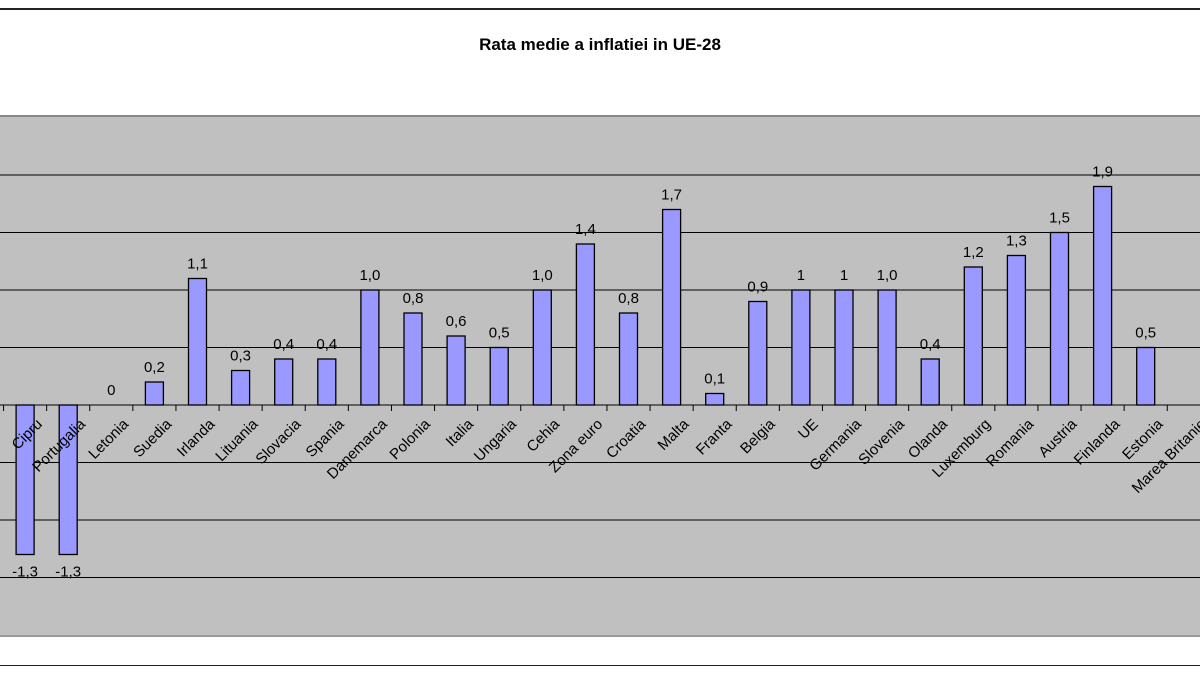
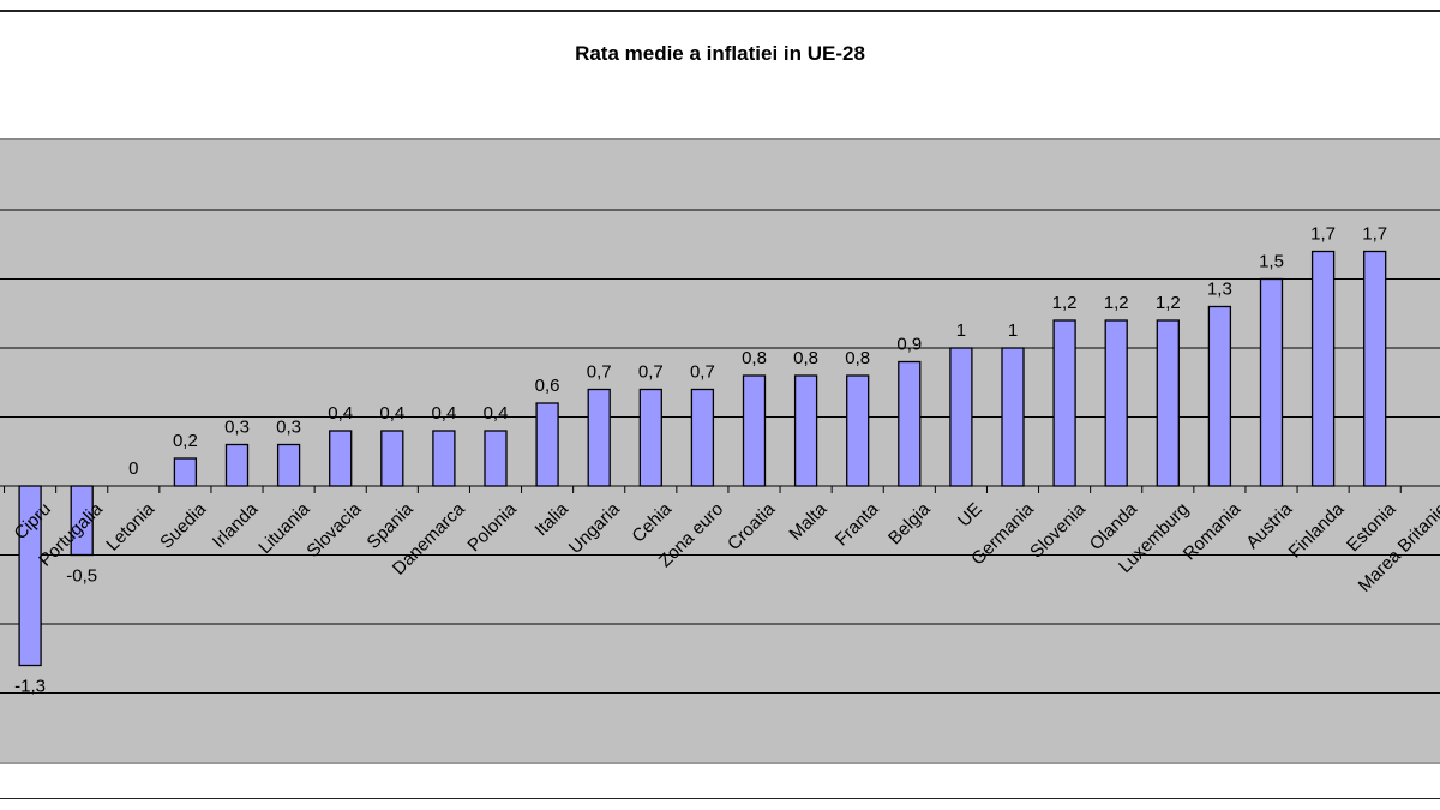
Portugalia: -1,3 -> -0,5
Irlanda: 1,1 -> 0,3
Danemarca: 1,0 -> 0,4
Polonia: 0,8 -> 0,4
Ungaria: 0,5 -> 0,7
Cehia: 1,0 -> 0,7
Zona euro: 1,4 -> 0,7
Malta: 1,7 -> 0,8
Franta: 0,1 -> 0,8
Slovenia: 1,0 -> 1,2
Olanda: 0,4 -> 1,2
Finlanda: 1,9 -> 1,7
Estonia: 0,5 -> 1,7
